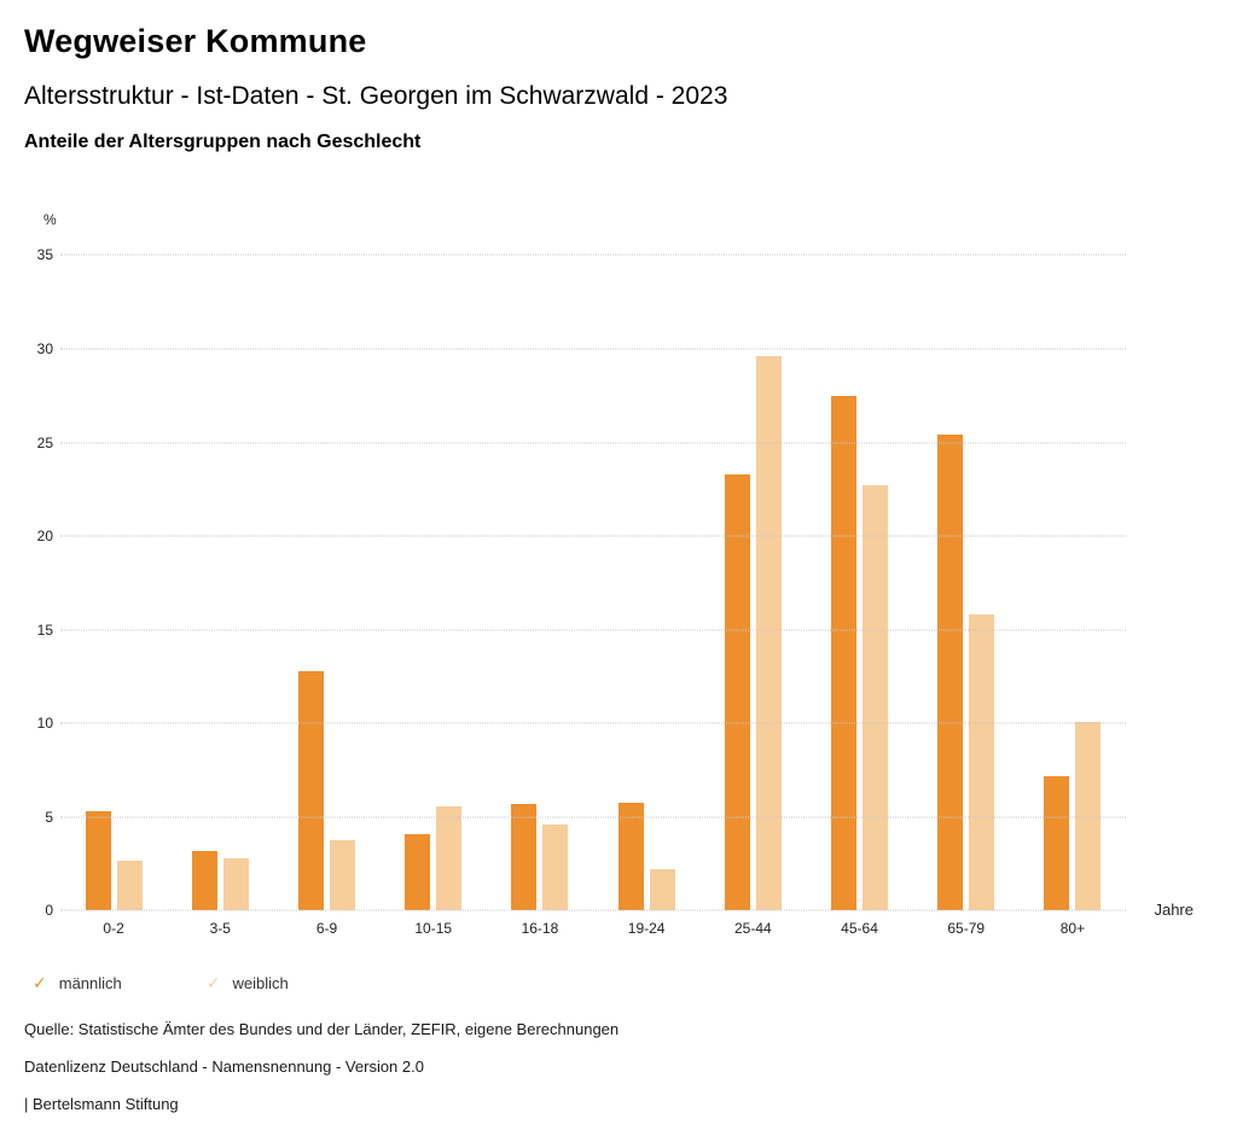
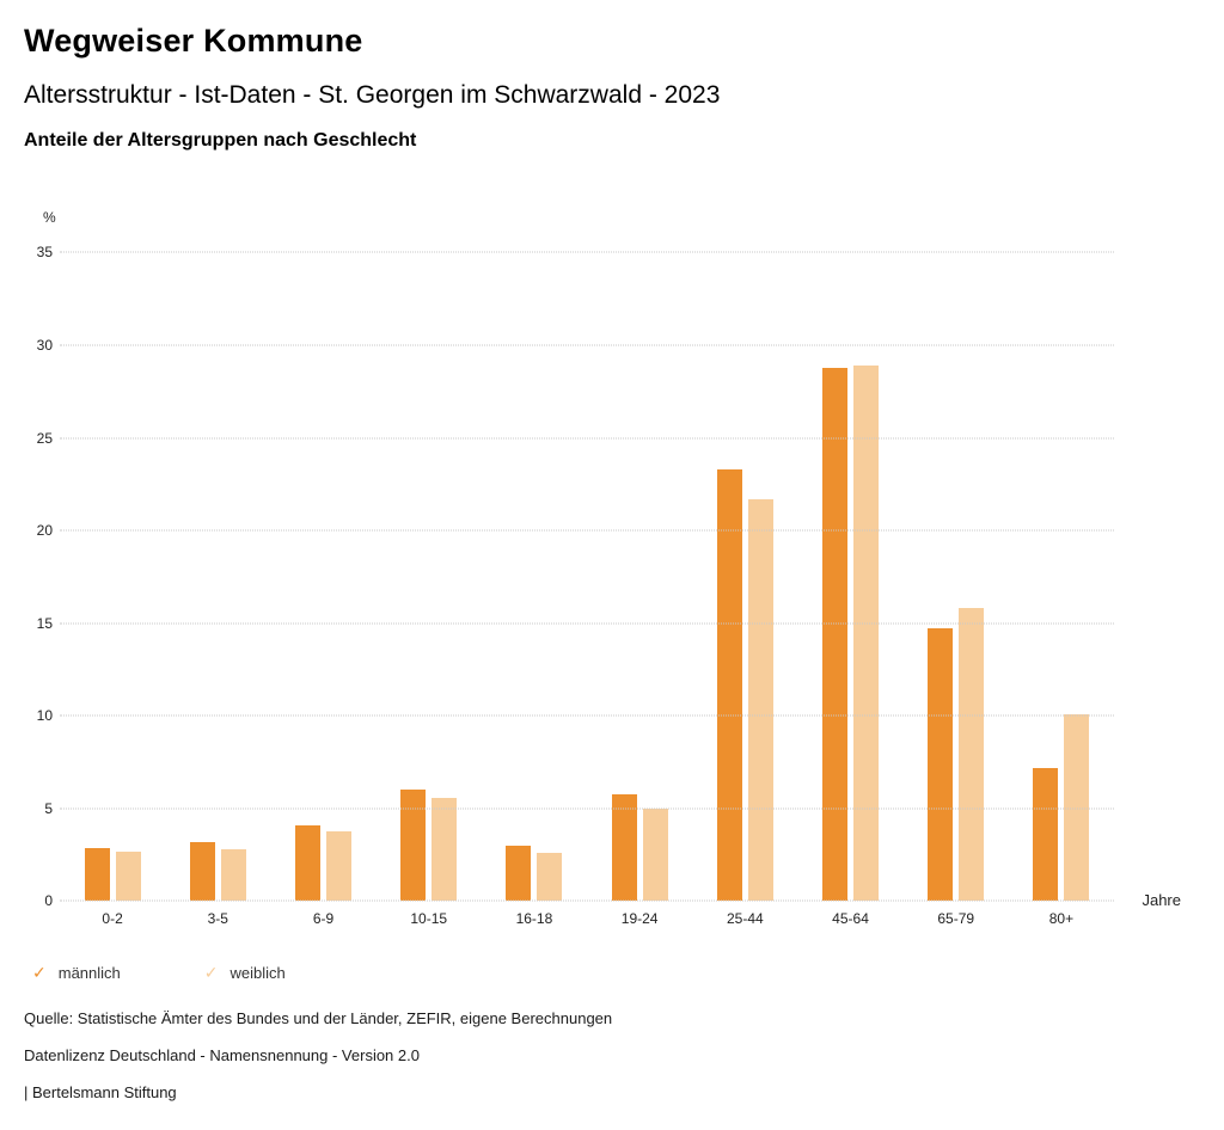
männlich/0-2: 5.3 -> 2.9
männlich/6-9: 12.8 -> 4.1
männlich/10-15: 4.1 -> 6.0
männlich/16-18: 5.7 -> 3.0
weiblich/16-18: 4.6 -> 2.6
weiblich/19-24: 2.2 -> 5.0
weiblich/25-44: 29.6 -> 21.7
männlich/45-64: 27.5 -> 28.8
weiblich/45-64: 22.7 -> 28.9
männlich/65-79: 25.4 -> 14.7
